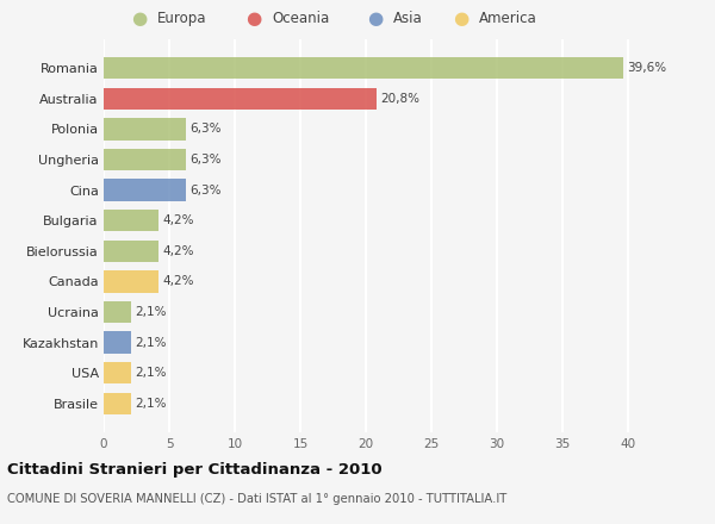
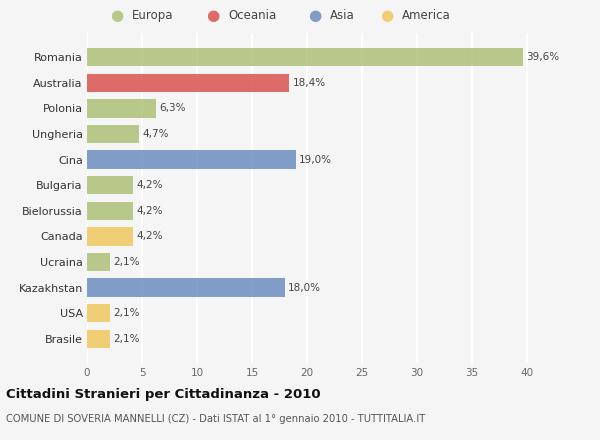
Australia: 20,8% -> 18,4%
Ungheria: 6,3% -> 4,7%
Cina: 6,3% -> 19,0%
Kazakhstan: 2,1% -> 18,0%
